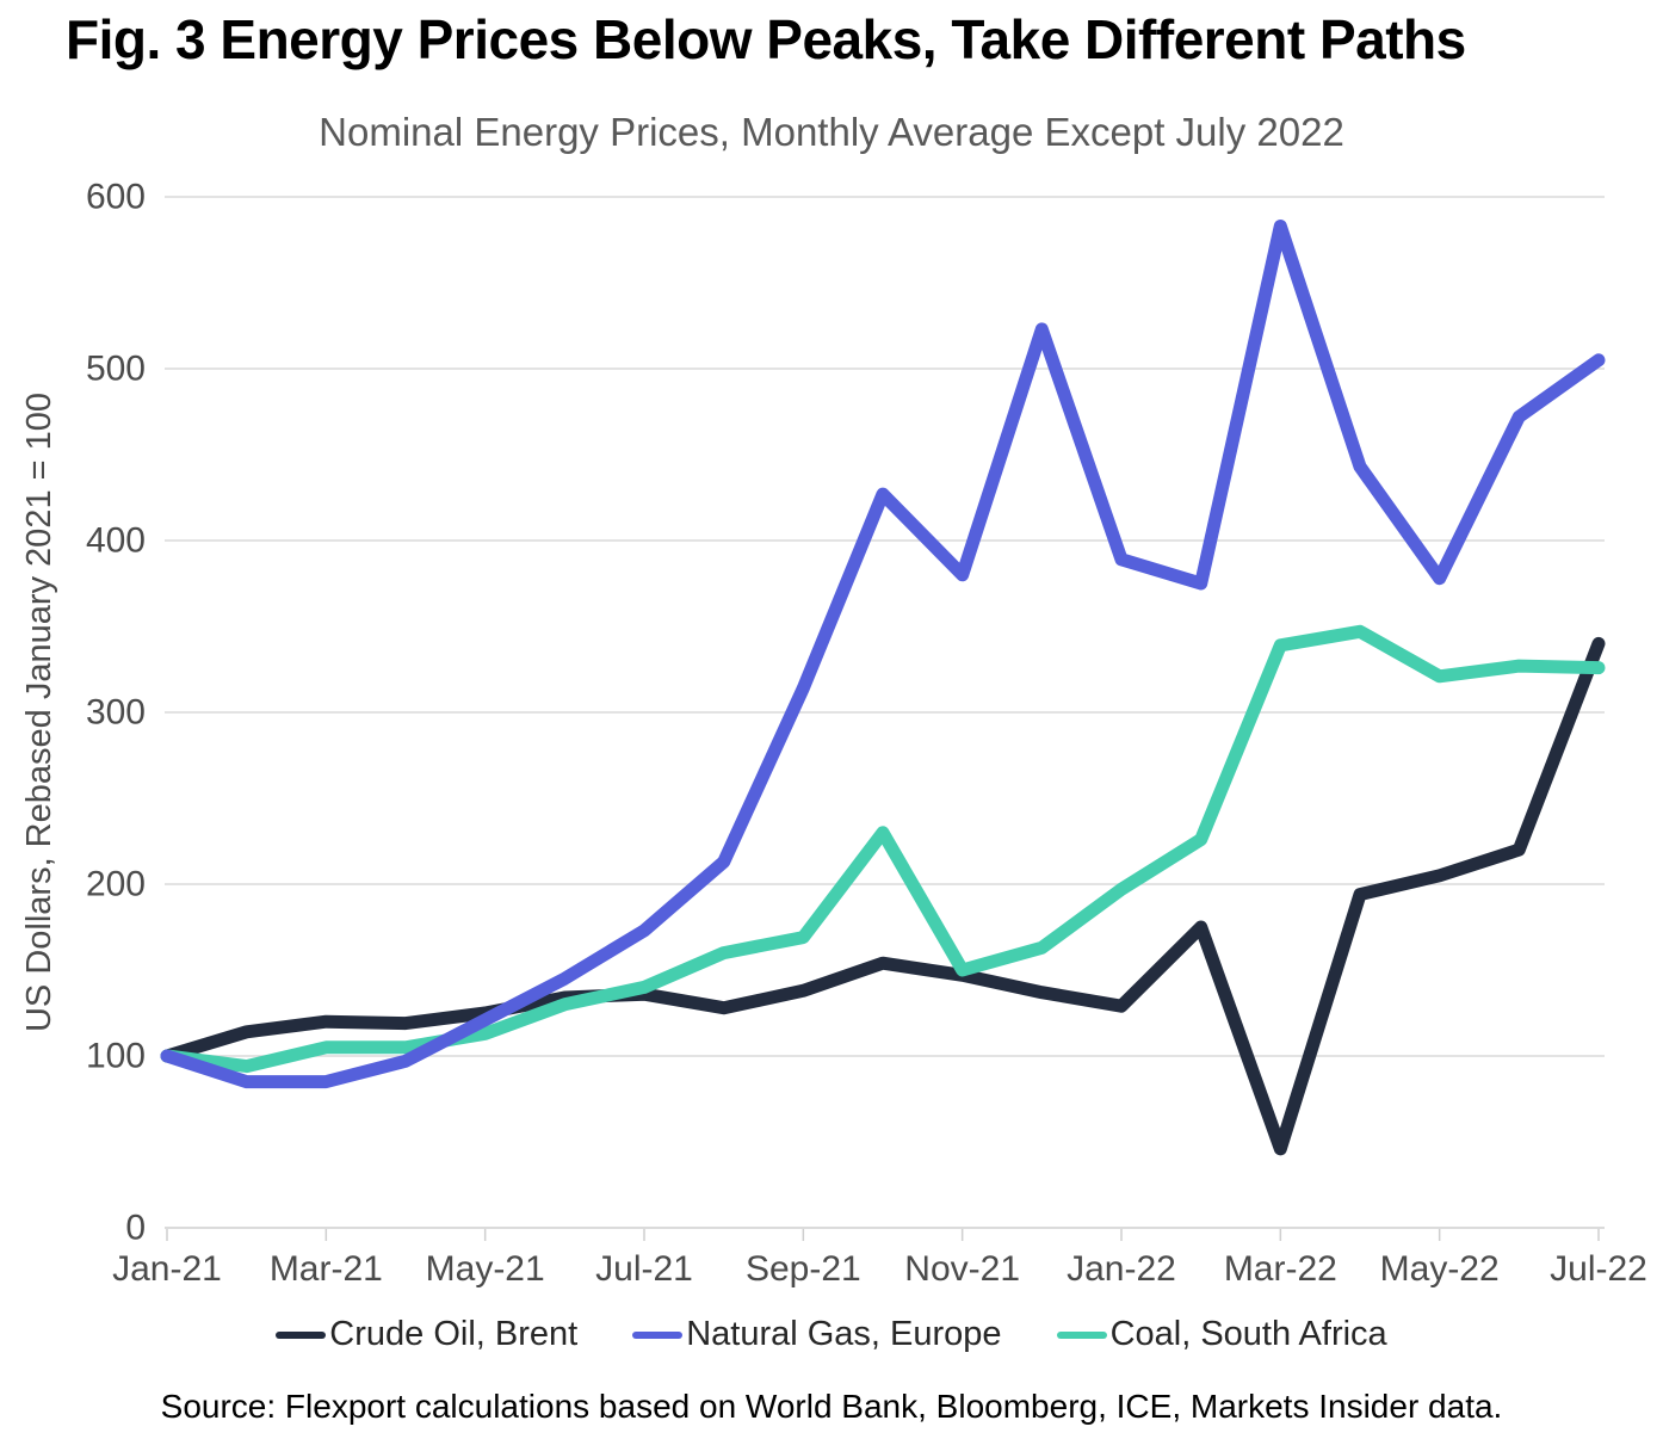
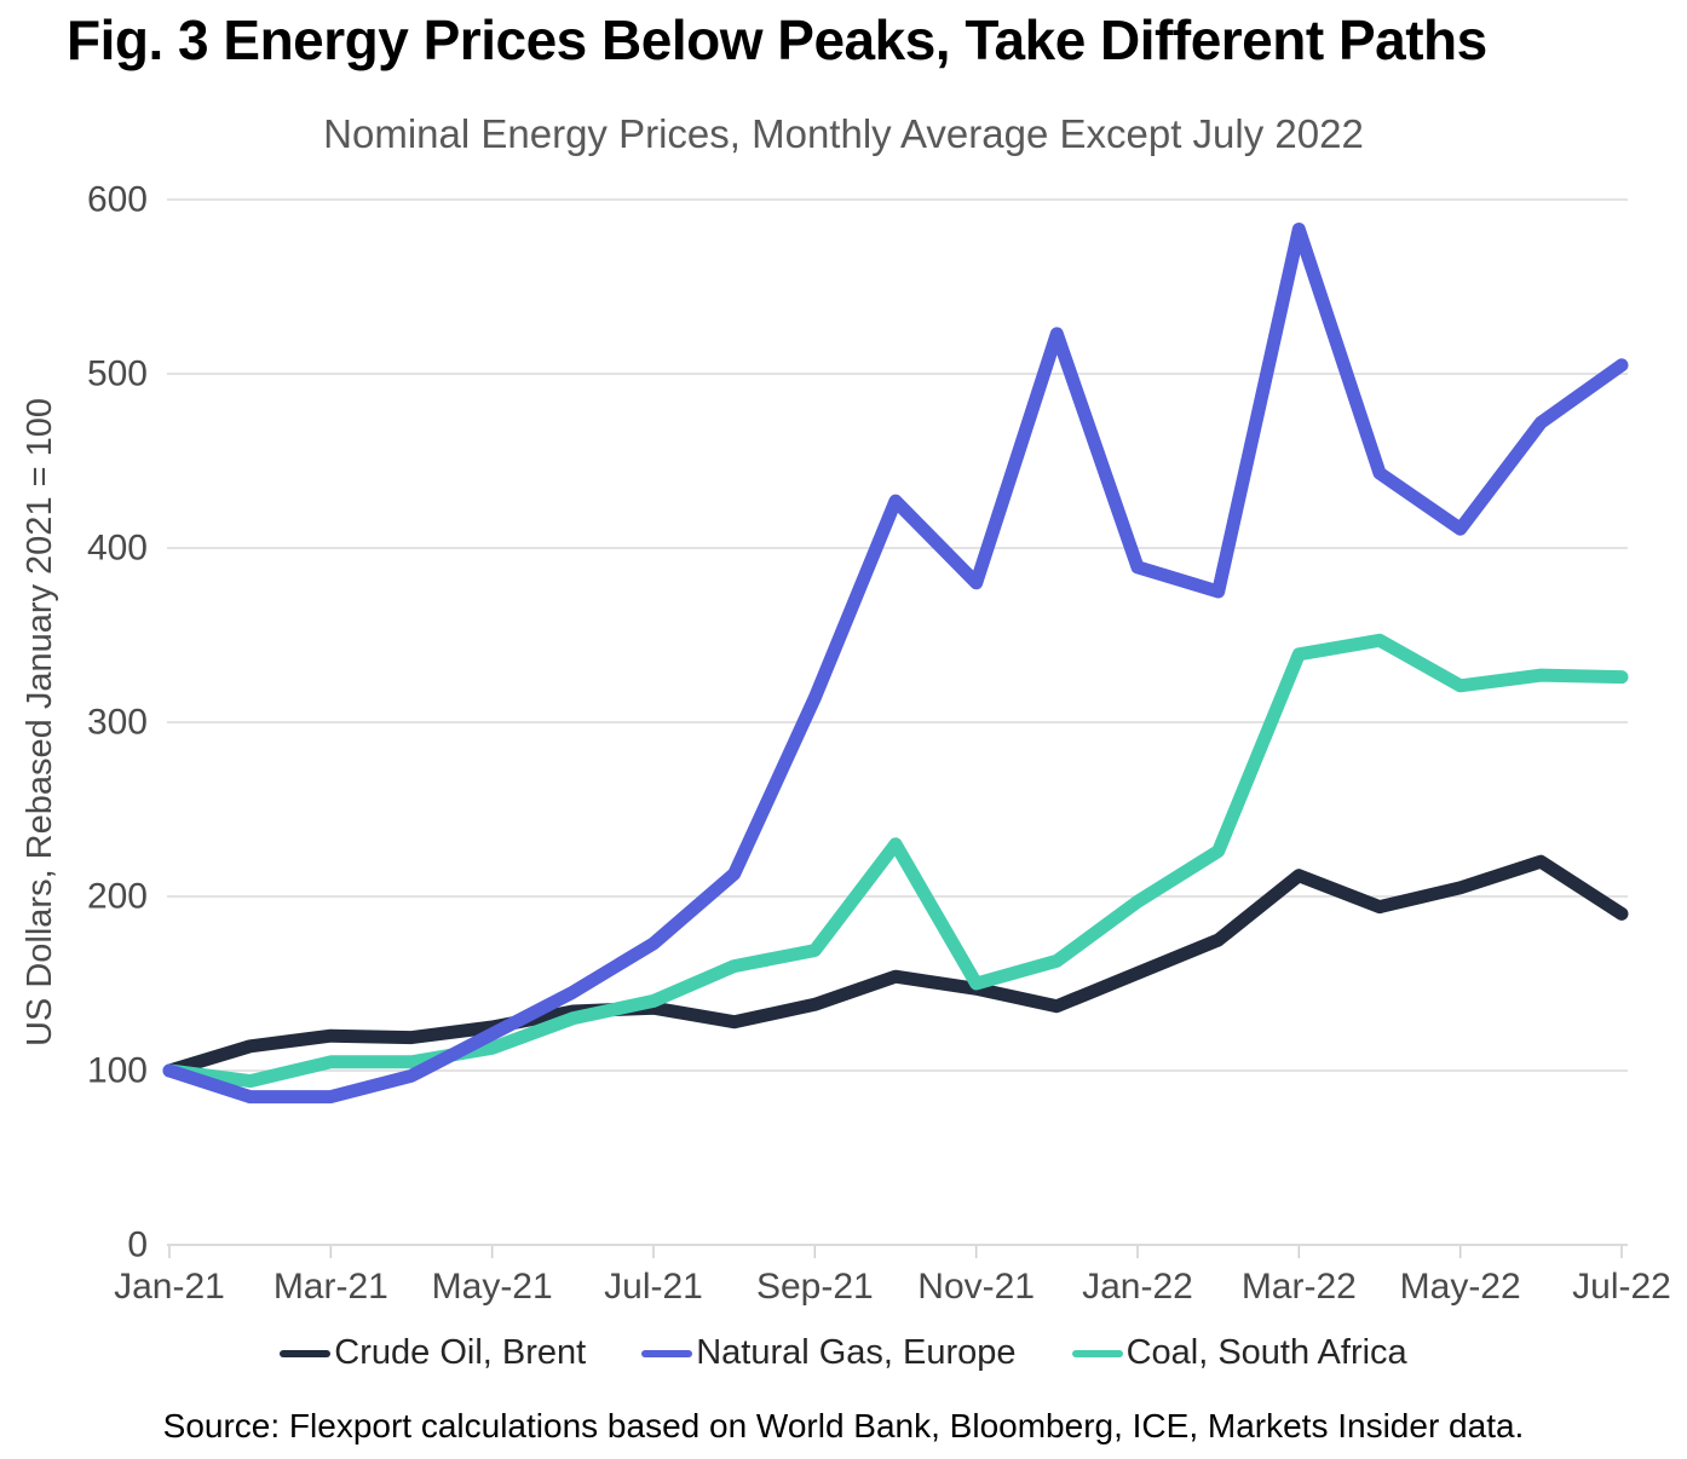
Crude Oil, Brent/Jan-22: 129 -> 156
Crude Oil, Brent/Mar-22: 46 -> 212
Natural Gas, Europe/May-22: 378 -> 411
Crude Oil, Brent/Jul-22: 340 -> 190
